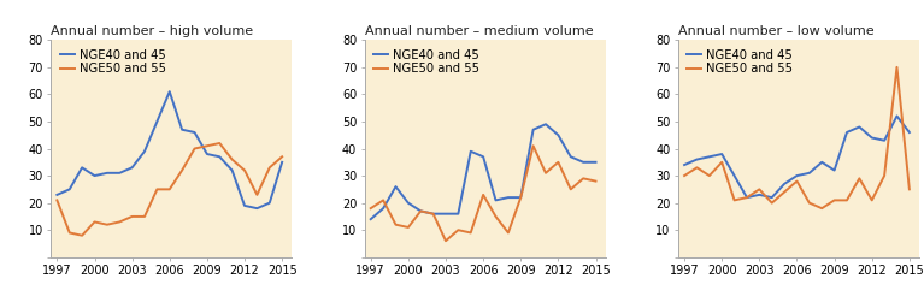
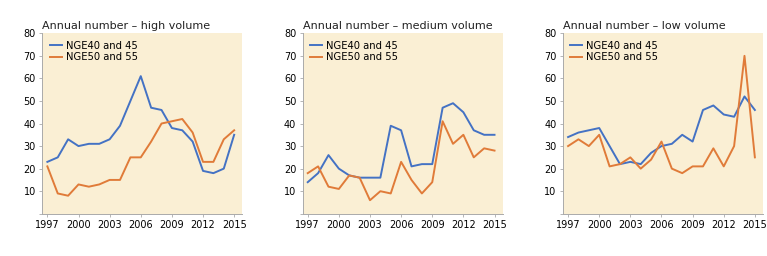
Annual number – high volume/NGE50 and 55/2012: 32 -> 23
Annual number – medium volume/NGE50 and 55/2009: 22 -> 14
Annual number – low volume/NGE50 and 55/2006: 28 -> 32
